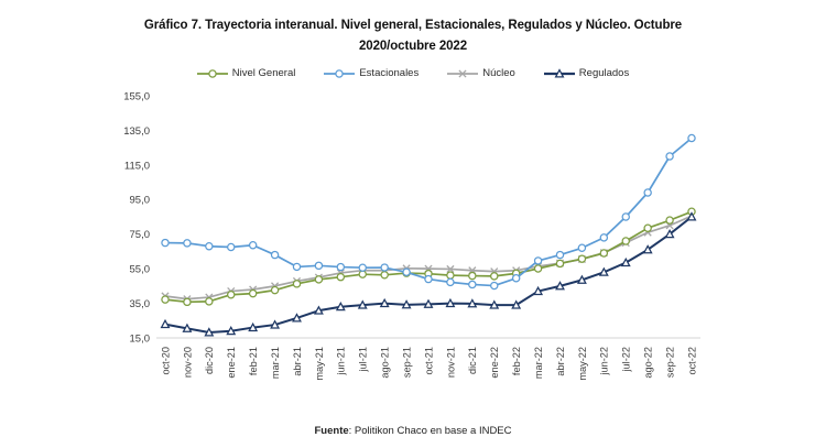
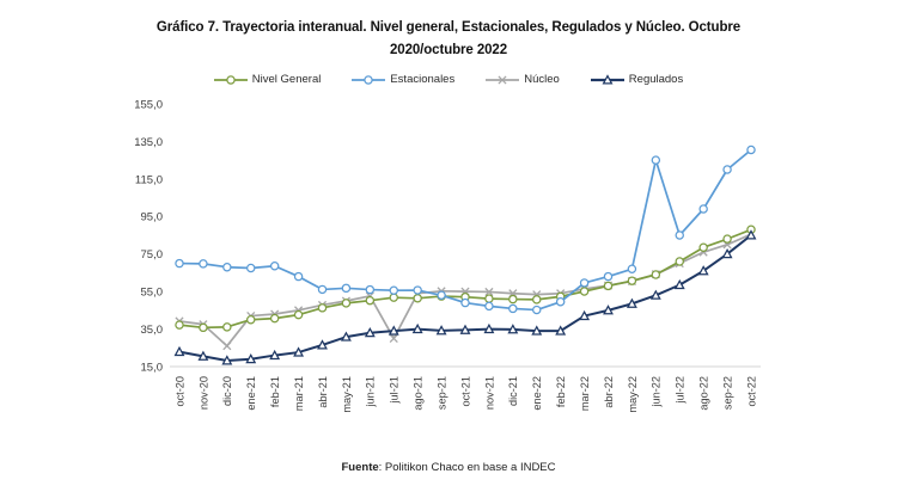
Núcleo/dic-20: 38 -> 26
Núcleo/jul-21: 54 -> 30
Estacionales/jun-22: 73 -> 125
